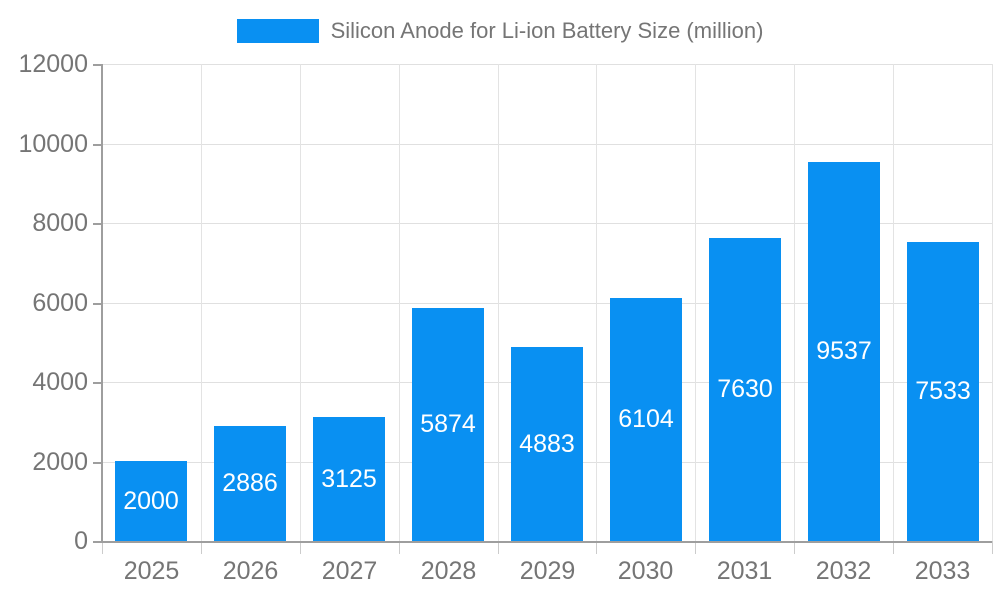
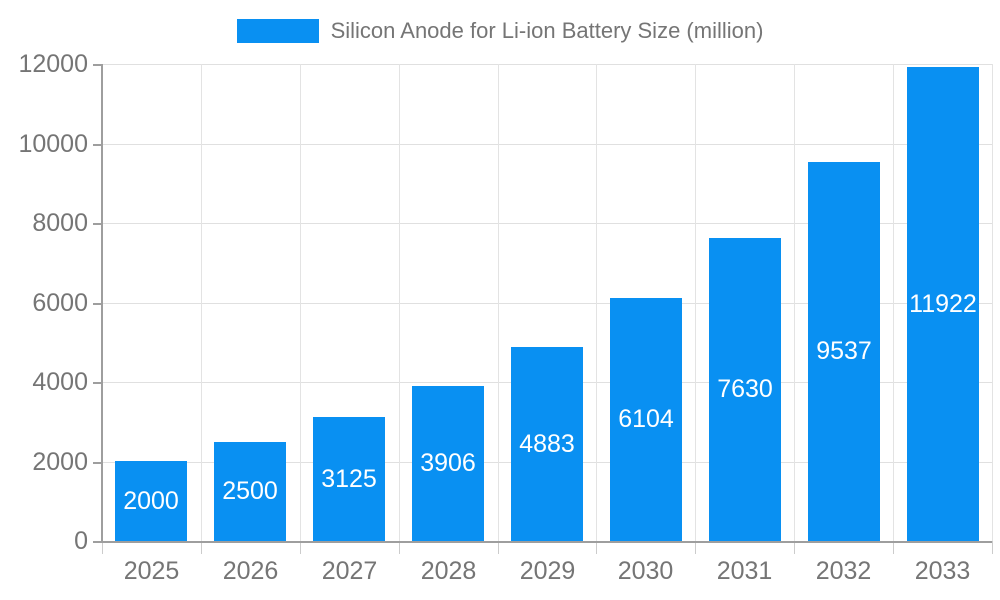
2026: 2886 -> 2500
2028: 5874 -> 3906
2033: 7533 -> 11922
